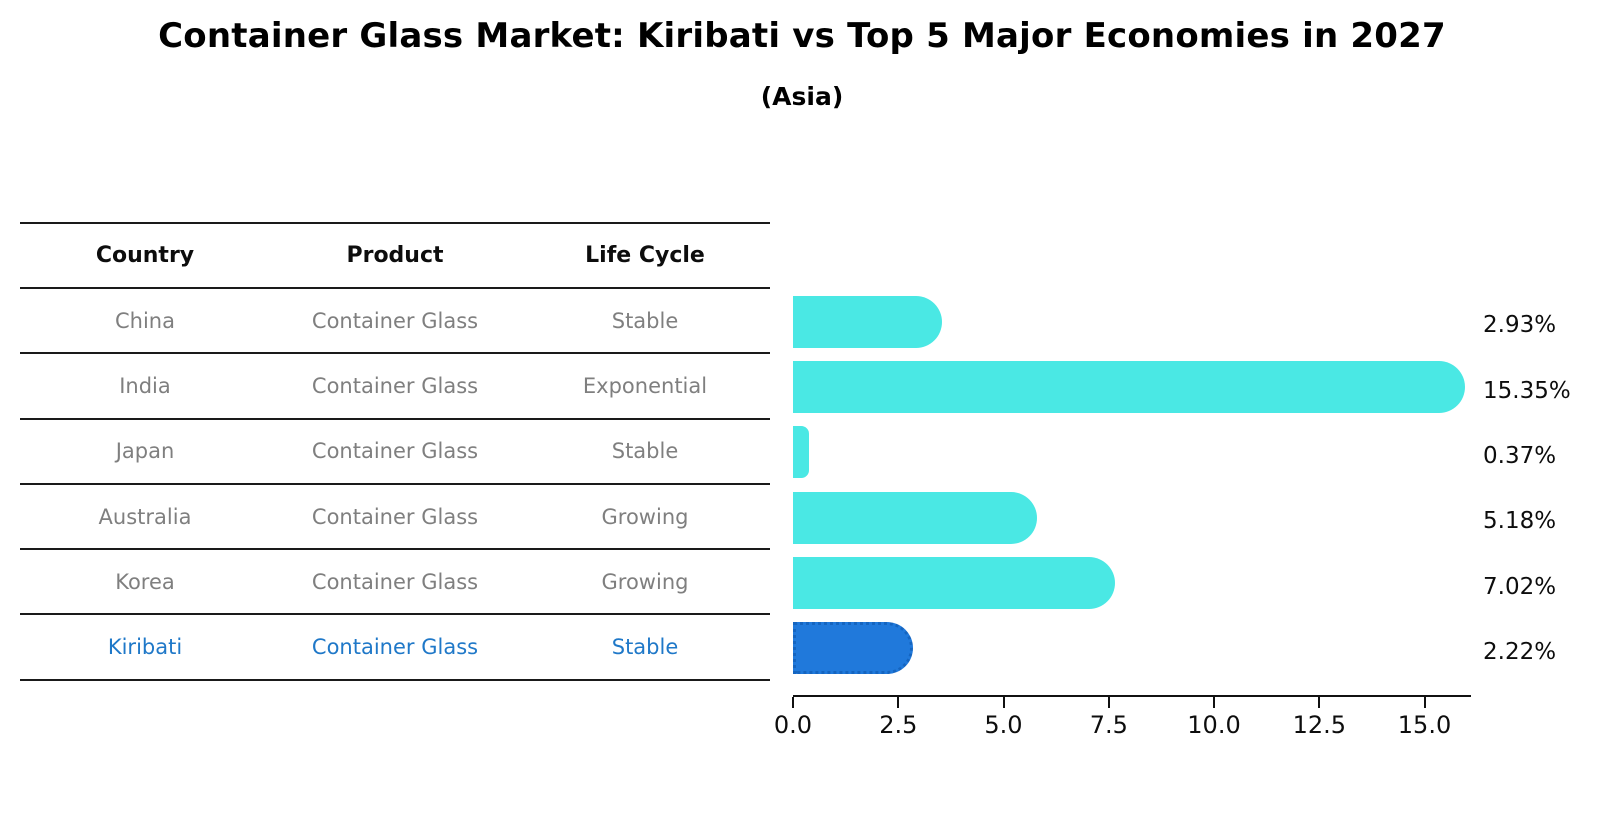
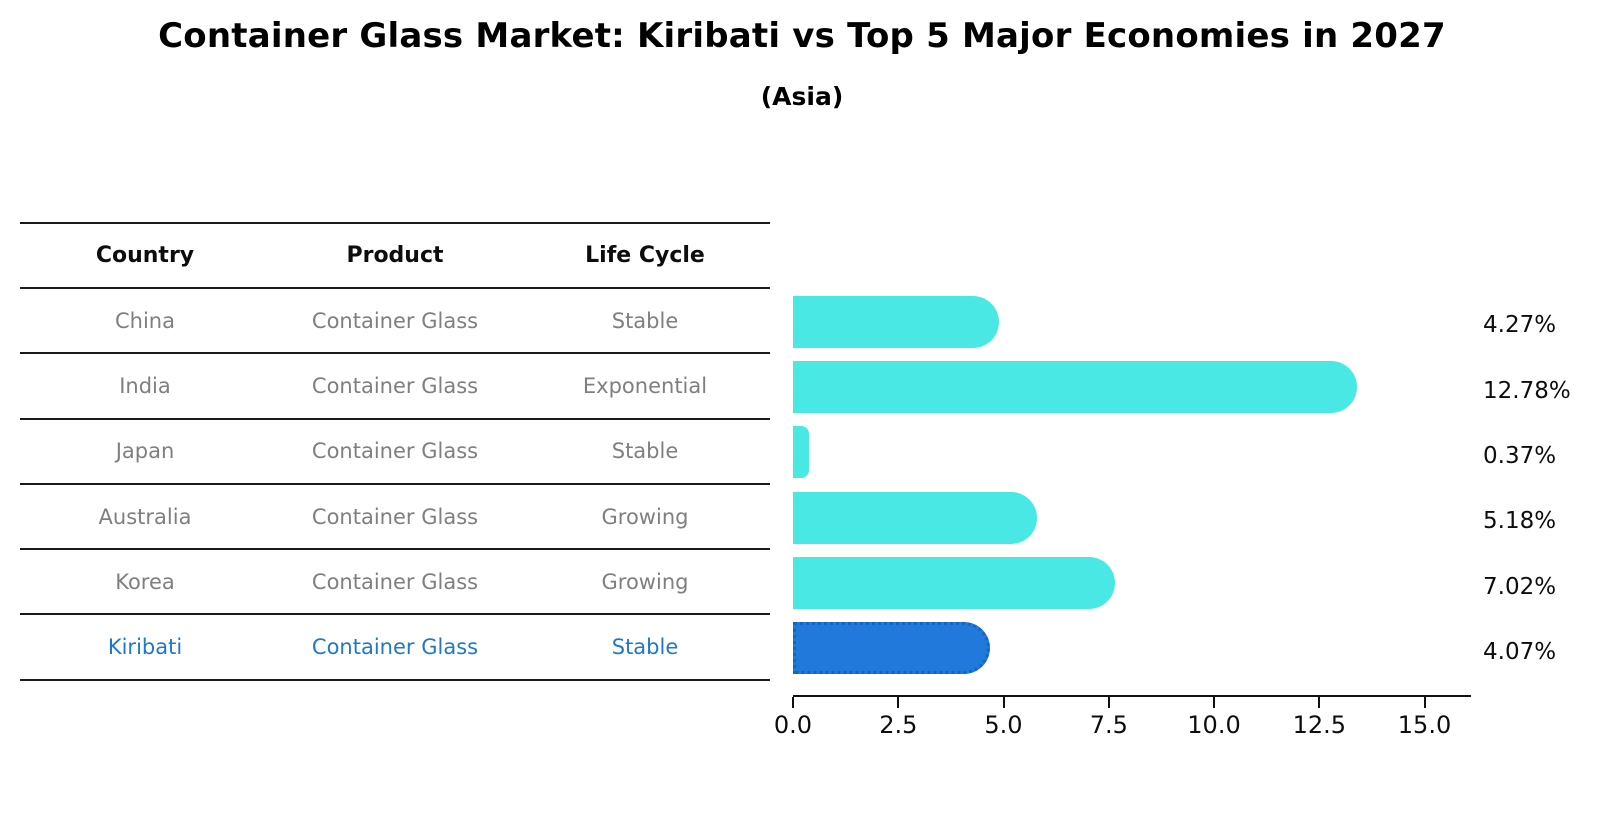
China: 2.93% -> 4.27%
India: 15.35% -> 12.78%
Kiribati: 2.22% -> 4.07%
